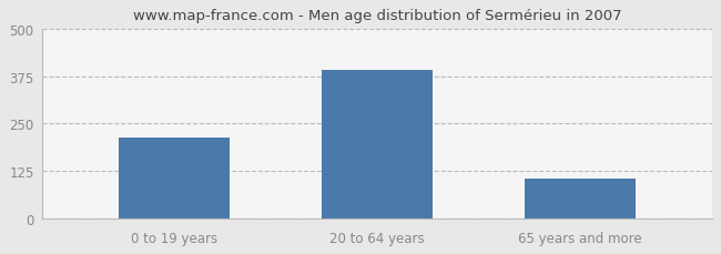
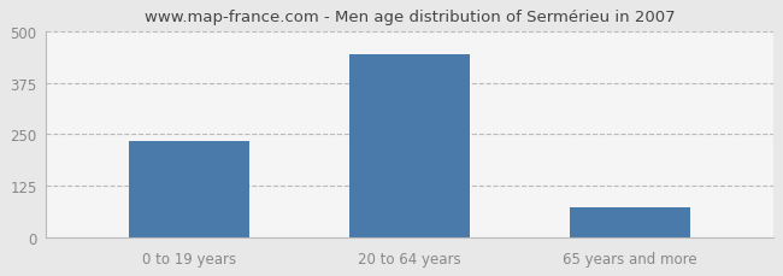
0 to 19 years: 213 -> 235
20 to 64 years: 390 -> 445
65 years and more: 105 -> 75
